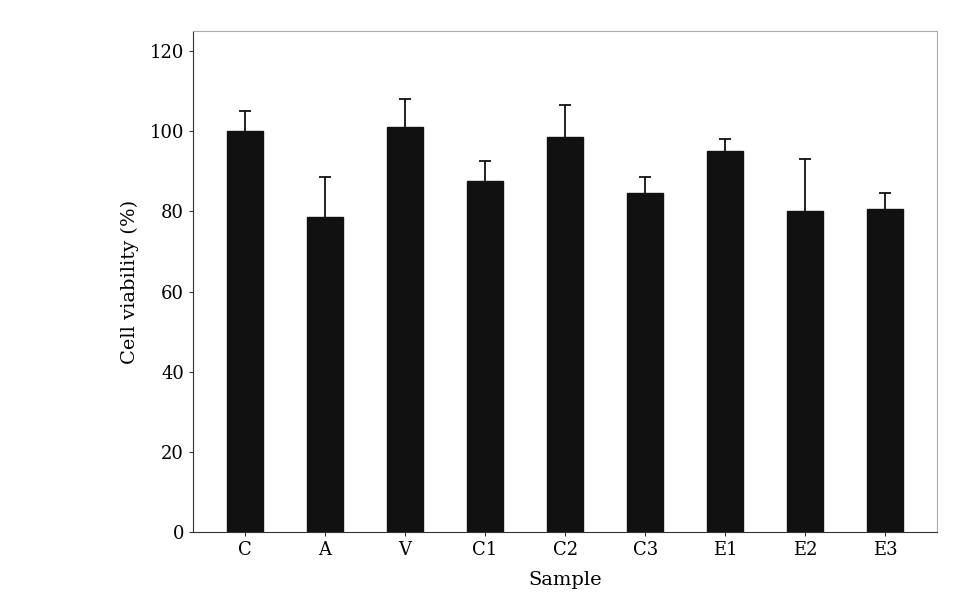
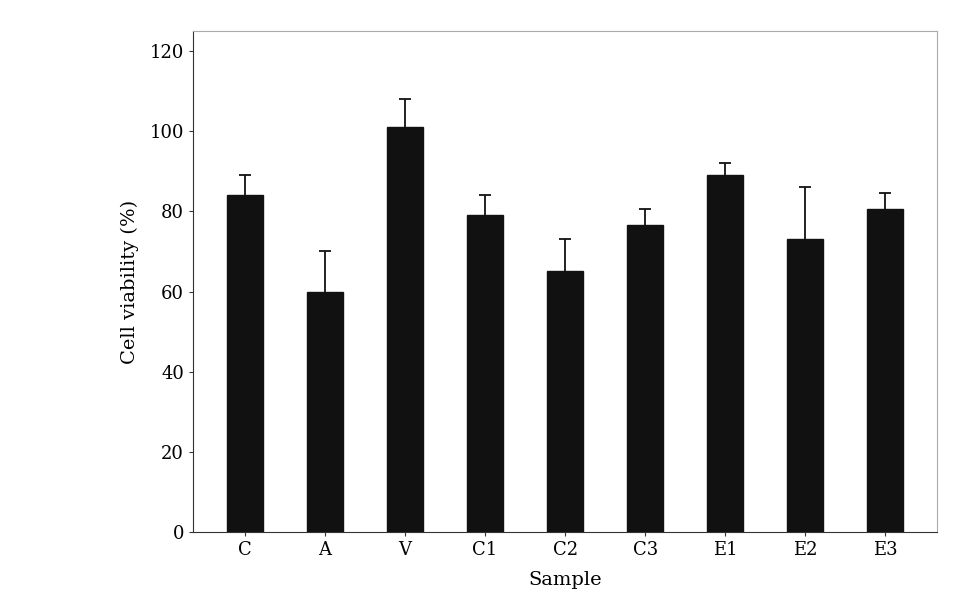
C: 100.0 -> 84.0
A: 78.5 -> 60.0
C1: 87.5 -> 79.0
C2: 98.5 -> 65.0
C3: 84.5 -> 76.5
E1: 95.0 -> 89.0
E2: 80.0 -> 73.0
